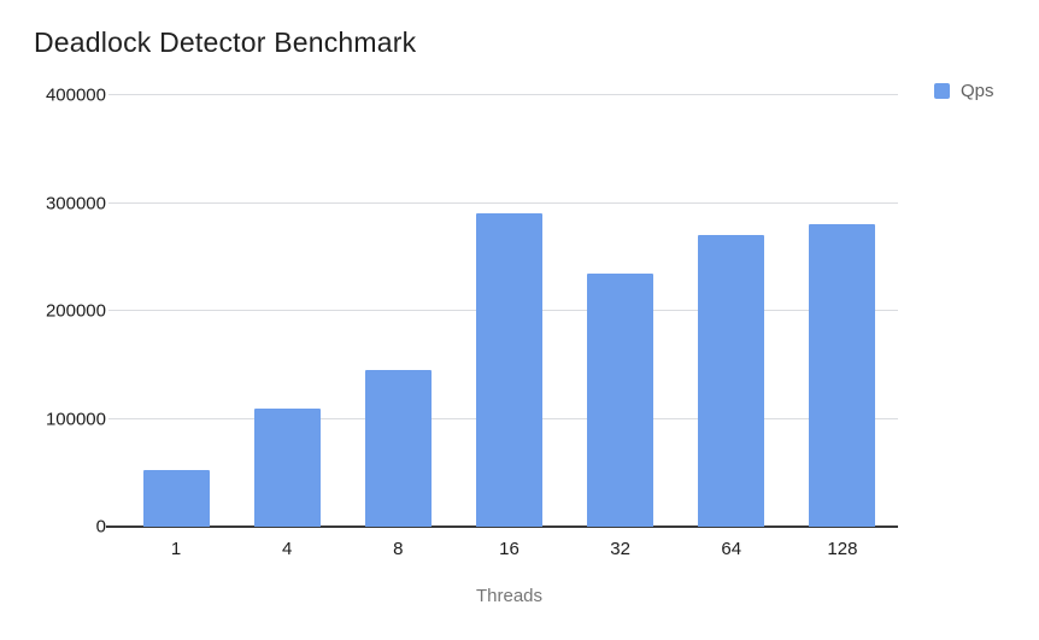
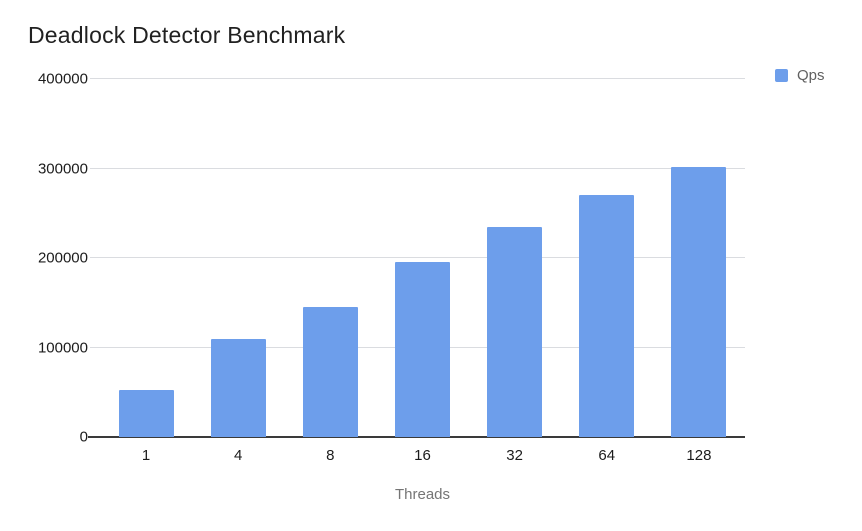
16: 290000 -> 200000
128: 280000 -> 300000
